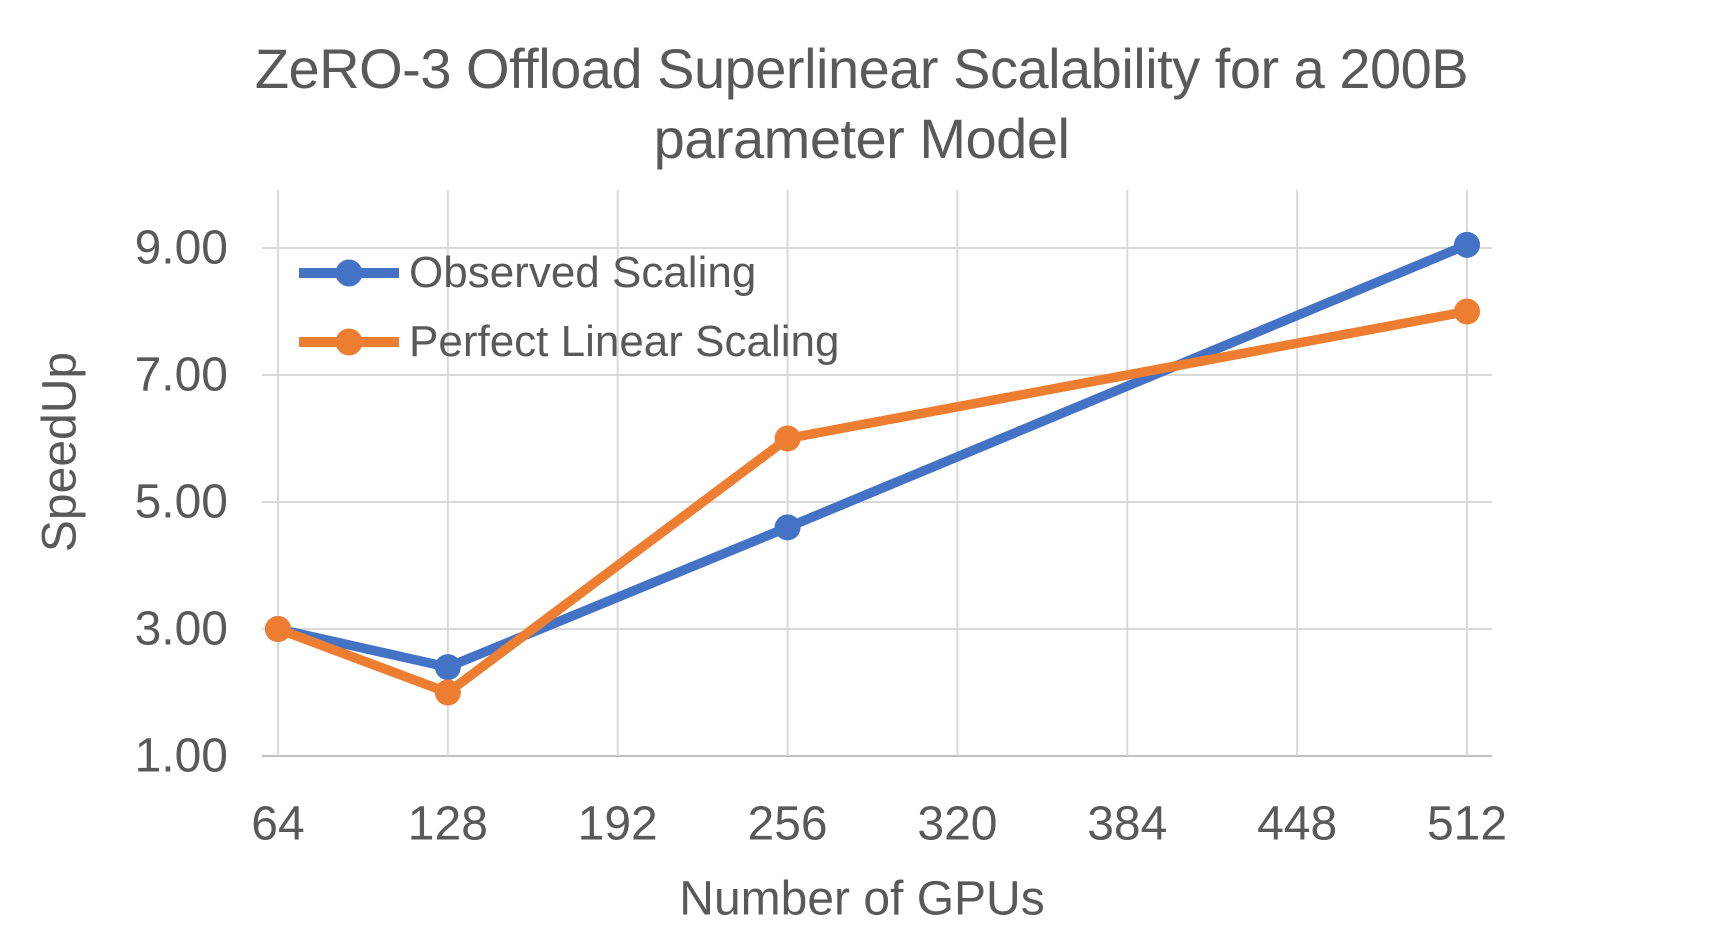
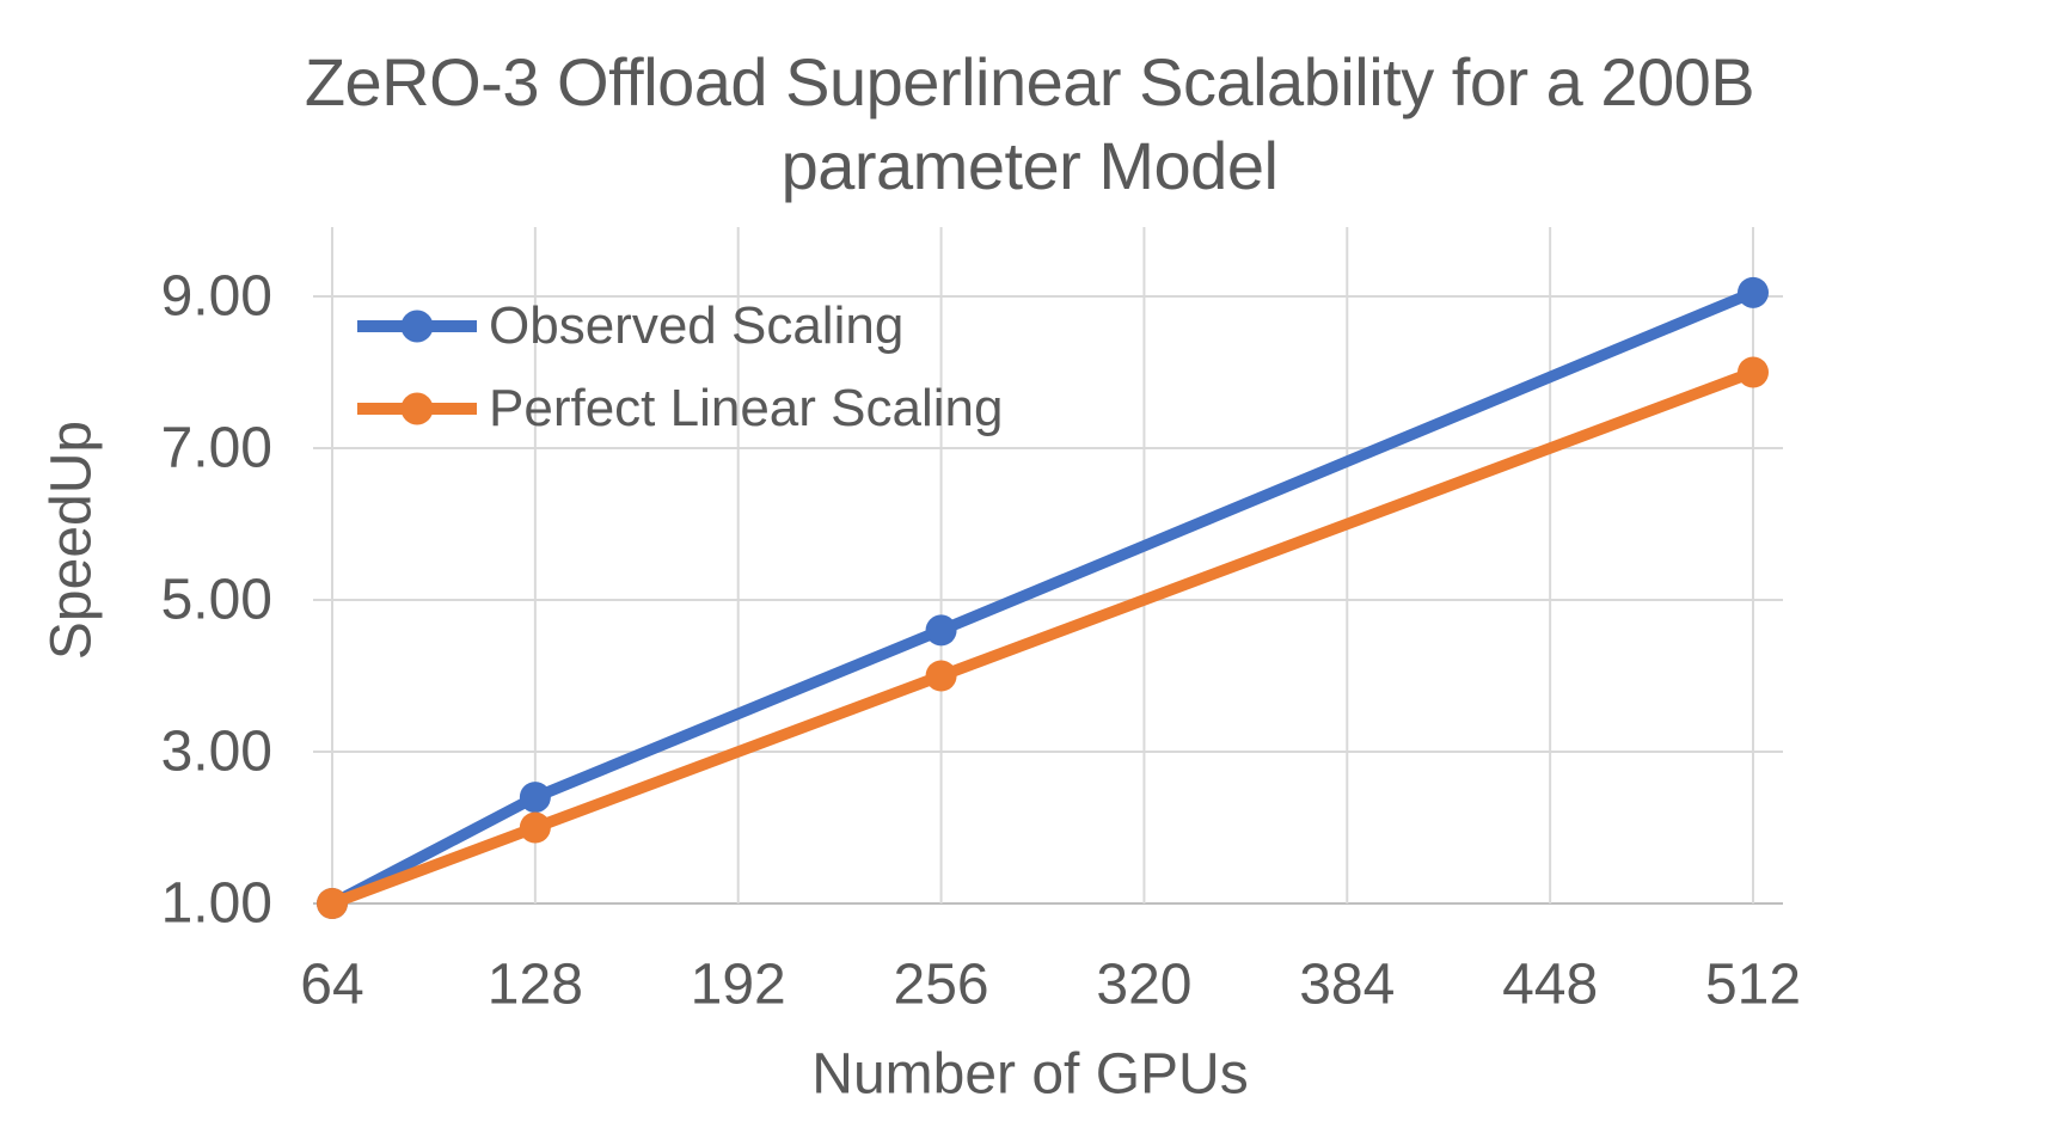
Observed Scaling/64: 3.0 -> 1.0
Perfect Linear Scaling/64: 3 -> 1
Perfect Linear Scaling/256: 6 -> 4
